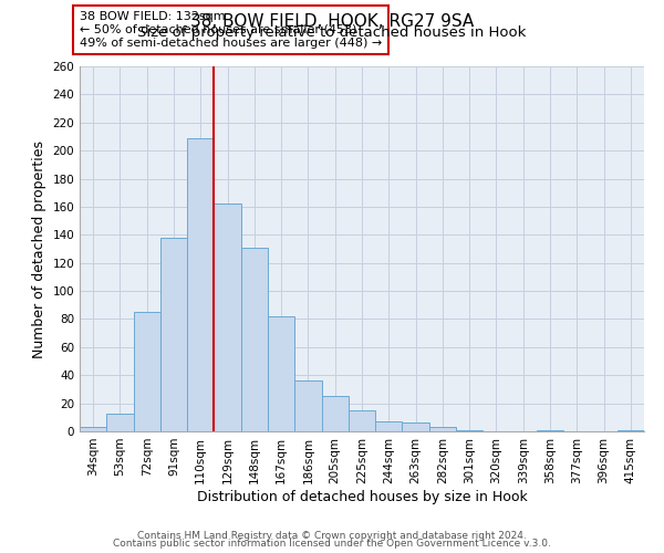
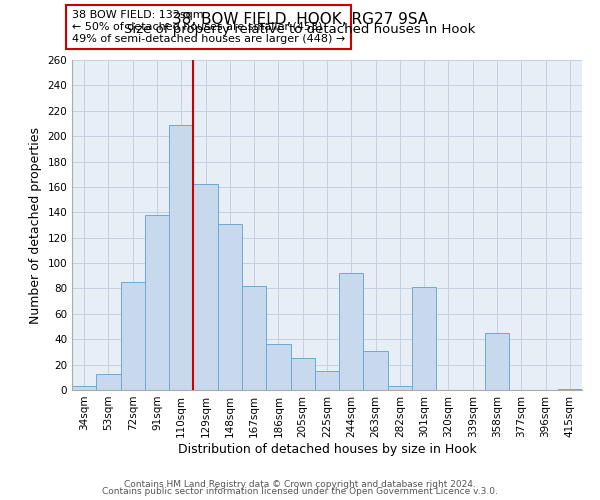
244sqm: 7 -> 92
263sqm: 6 -> 31
301sqm: 1 -> 81
358sqm: 1 -> 45
